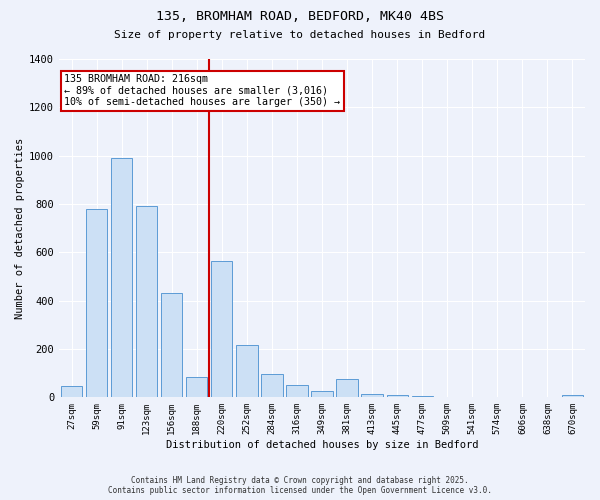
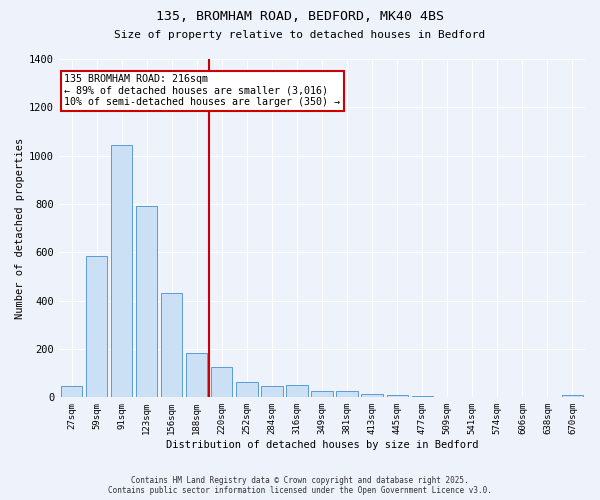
59sqm: 780 -> 585
91sqm: 990 -> 1045
188sqm: 85 -> 185
220sqm: 565 -> 125
252sqm: 215 -> 65
284sqm: 95 -> 45
381sqm: 75 -> 25
